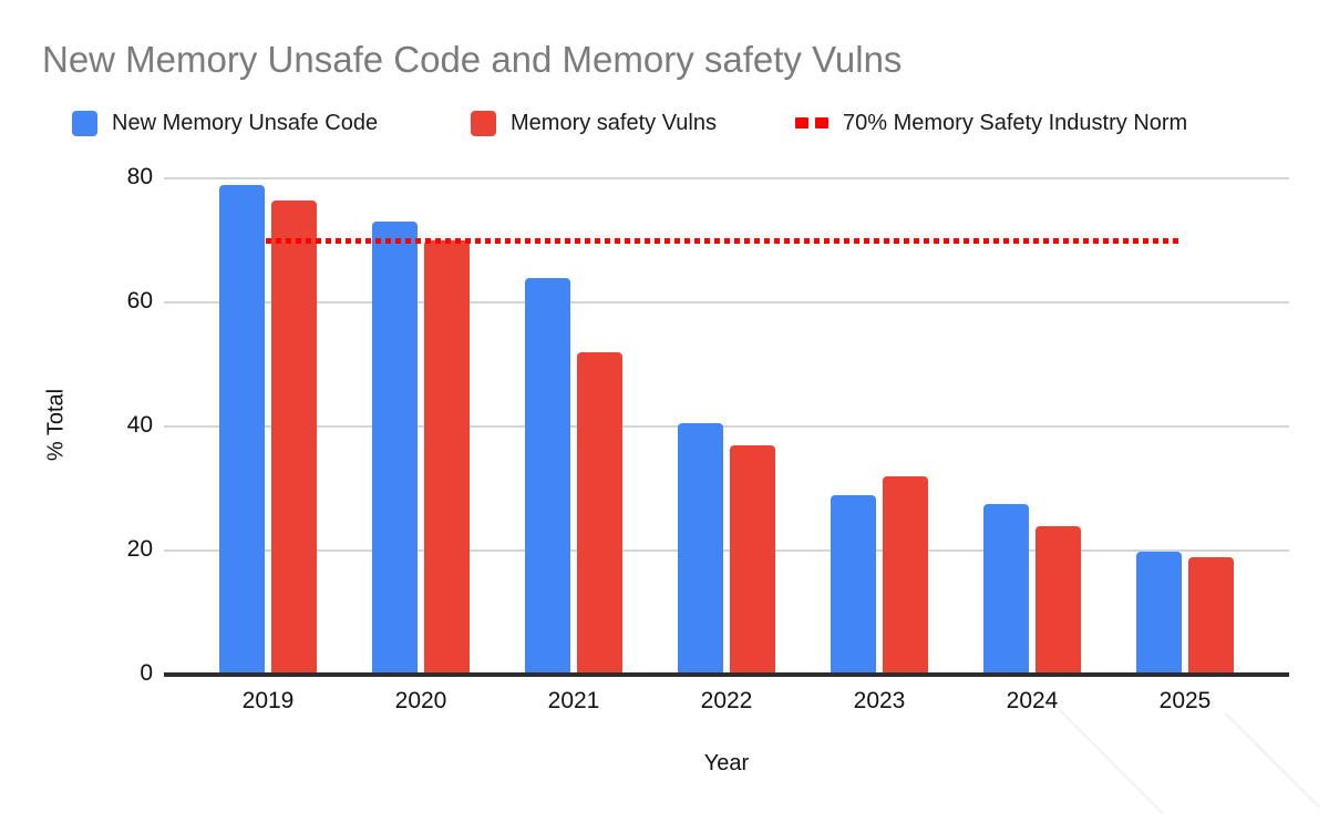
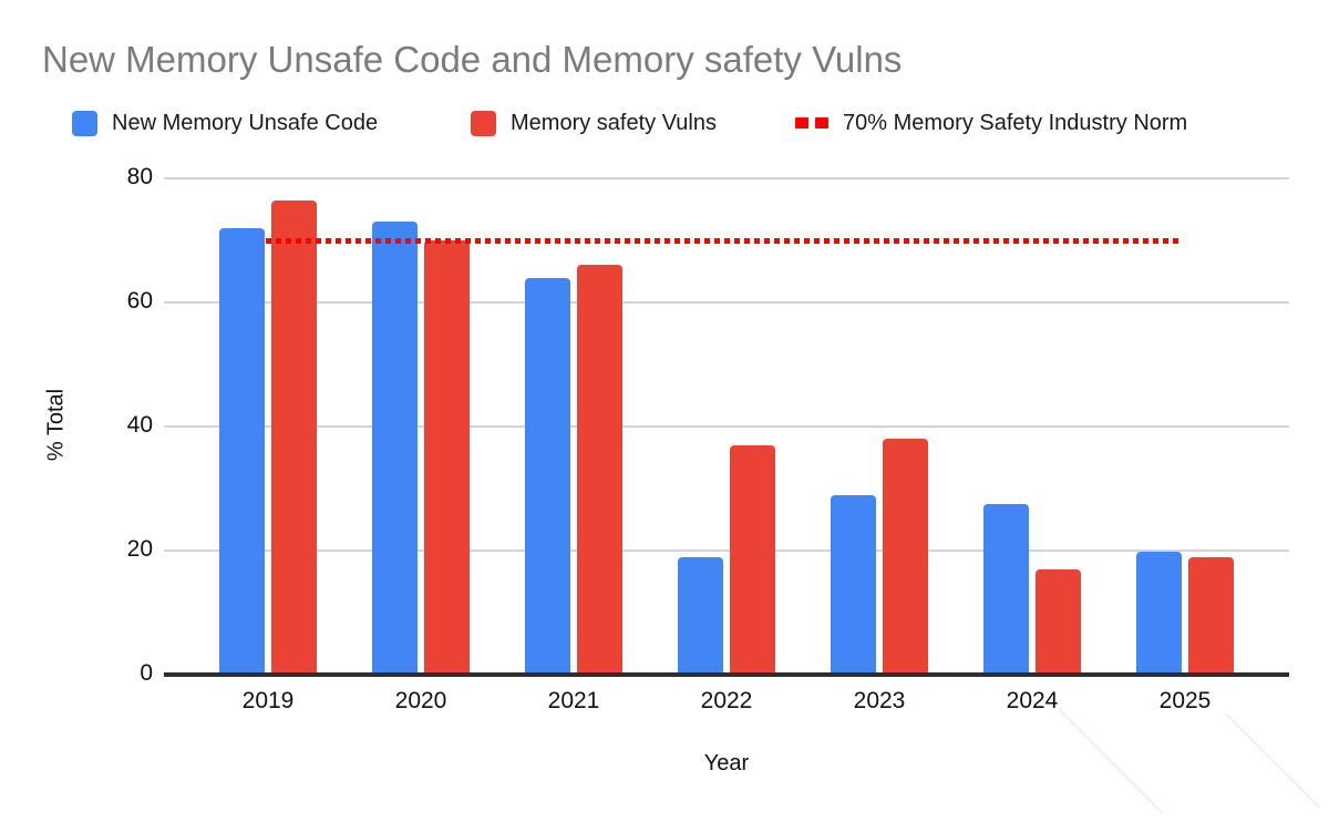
New Memory Unsafe Code/2019: 79 -> 72
Memory safety Vulns/2021: 52 -> 66
New Memory Unsafe Code/2022: 40 -> 19
Memory safety Vulns/2023: 32 -> 38
Memory safety Vulns/2024: 24 -> 17
